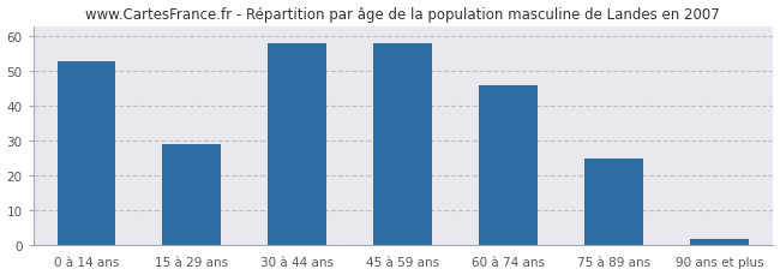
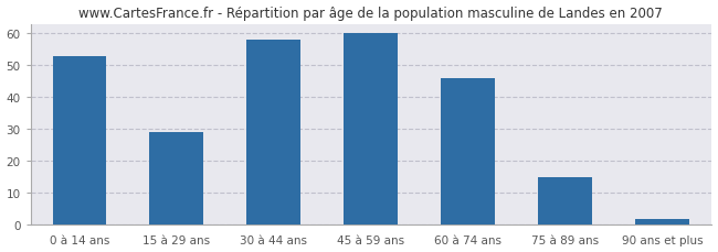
45 à 59 ans: 58 -> 60
75 à 89 ans: 25 -> 15
